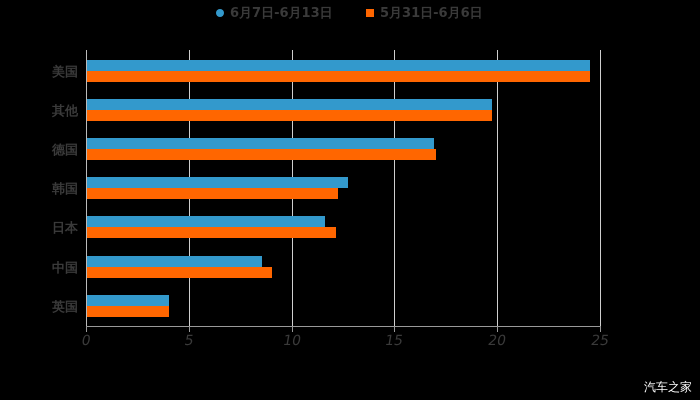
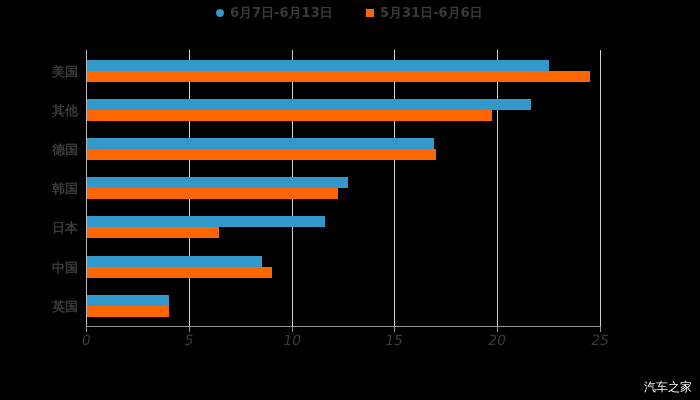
6月7日-6月13日/美国: 24.5 -> 22.5
6月7日-6月13日/其他: 19.7 -> 21.6
5月31日-6月6日/日本: 12.1 -> 6.4
